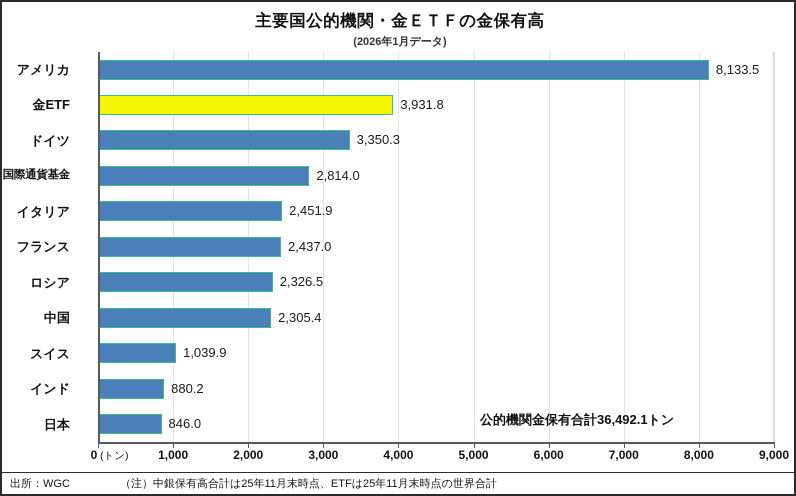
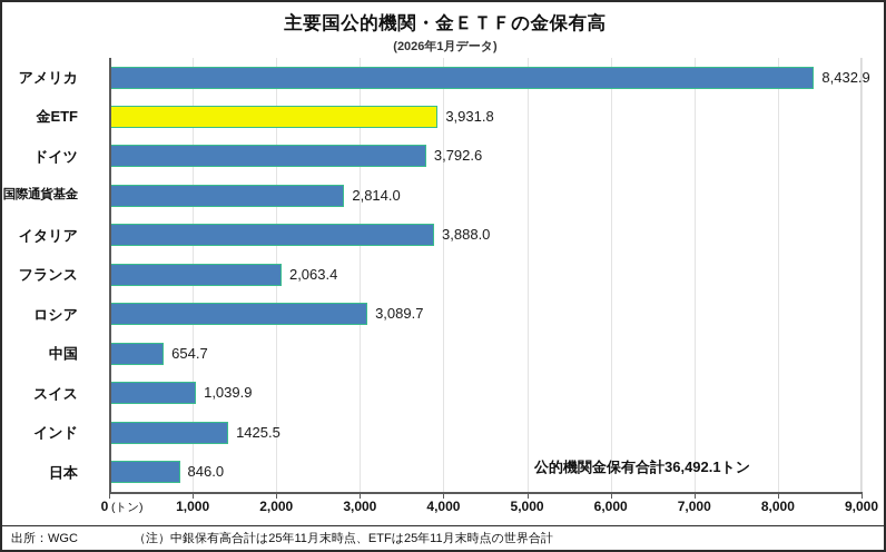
アメリカ: 8,133.5 -> 8,432.9
ドイツ: 3,350.3 -> 3,792.6
イタリア: 2,451.9 -> 3,888.0
フランス: 2,437.0 -> 2,063.4
ロシア: 2,326.5 -> 3,089.7
中国: 2,305.4 -> 654.7
インド: 880.2 -> 1425.5
